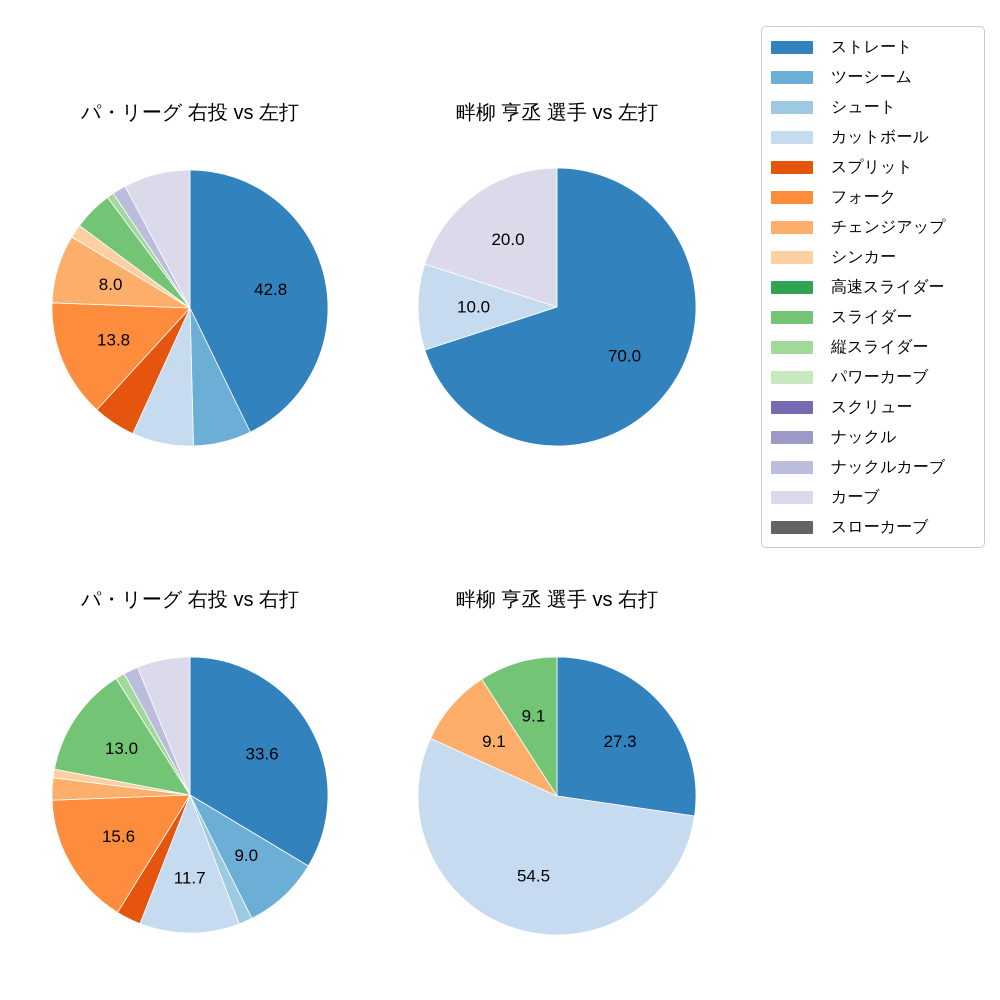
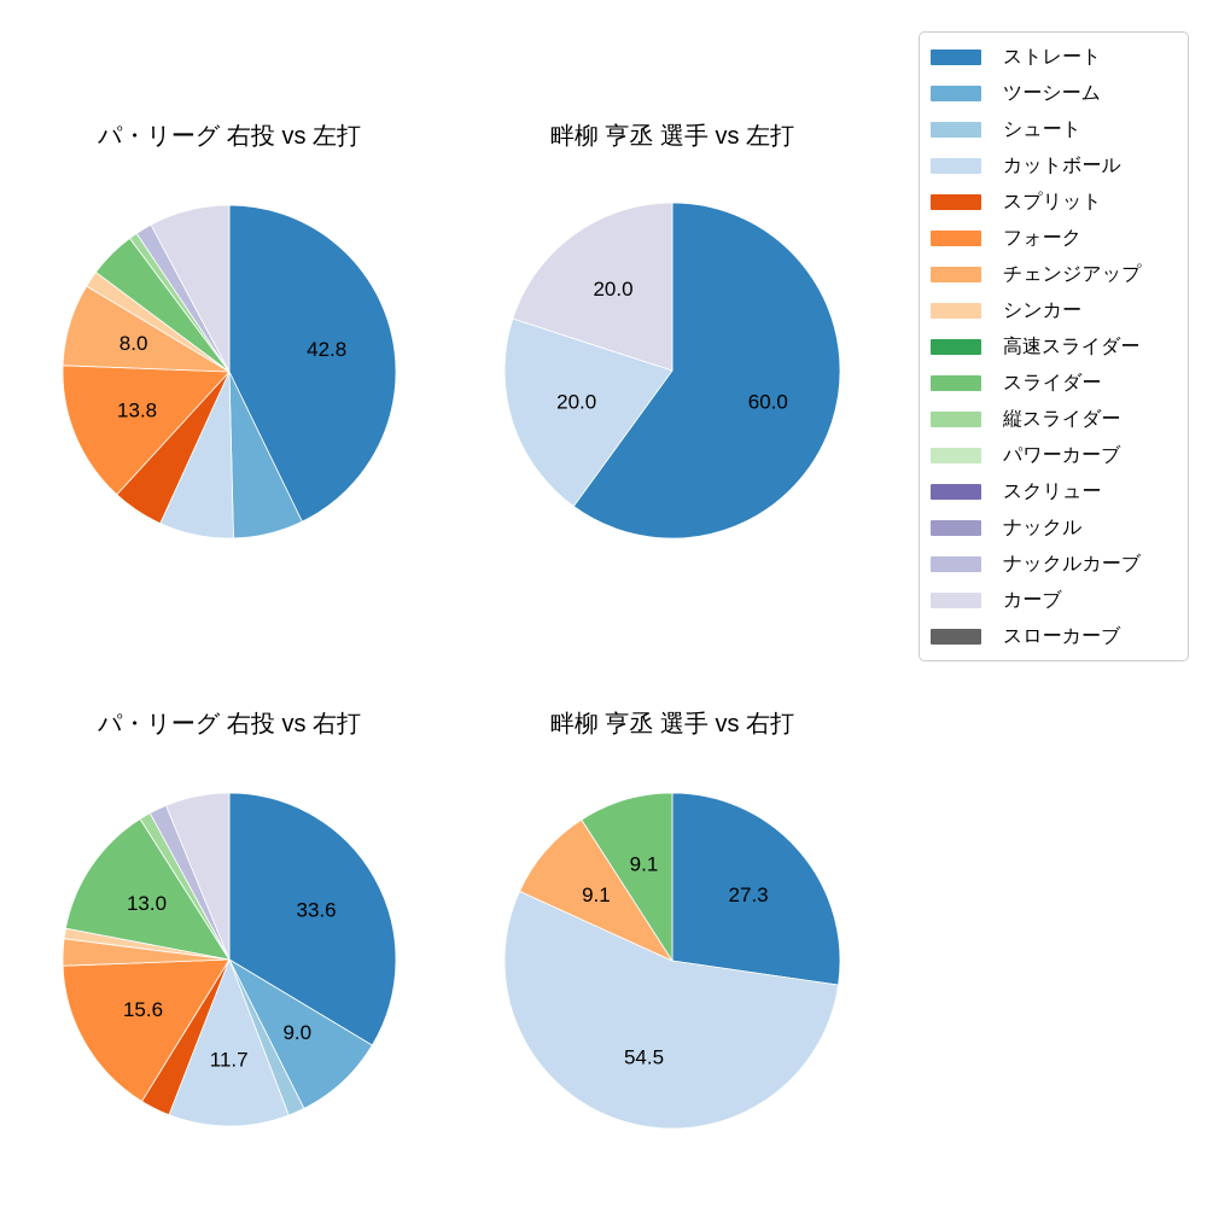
畔柳 亨丞 選手 vs 左打/ストレート: 70.0 -> 60.0
畔柳 亨丞 選手 vs 左打/カットボール: 10.0 -> 20.0
